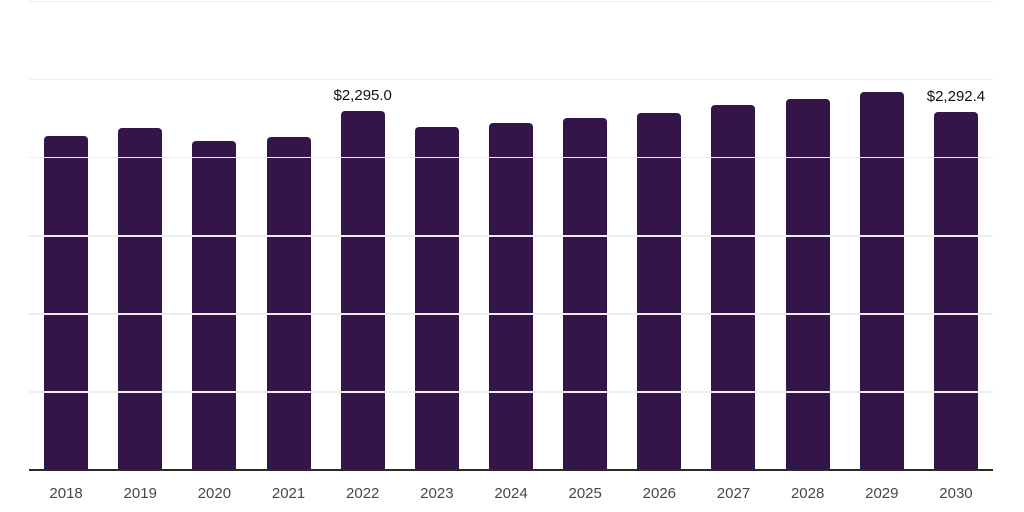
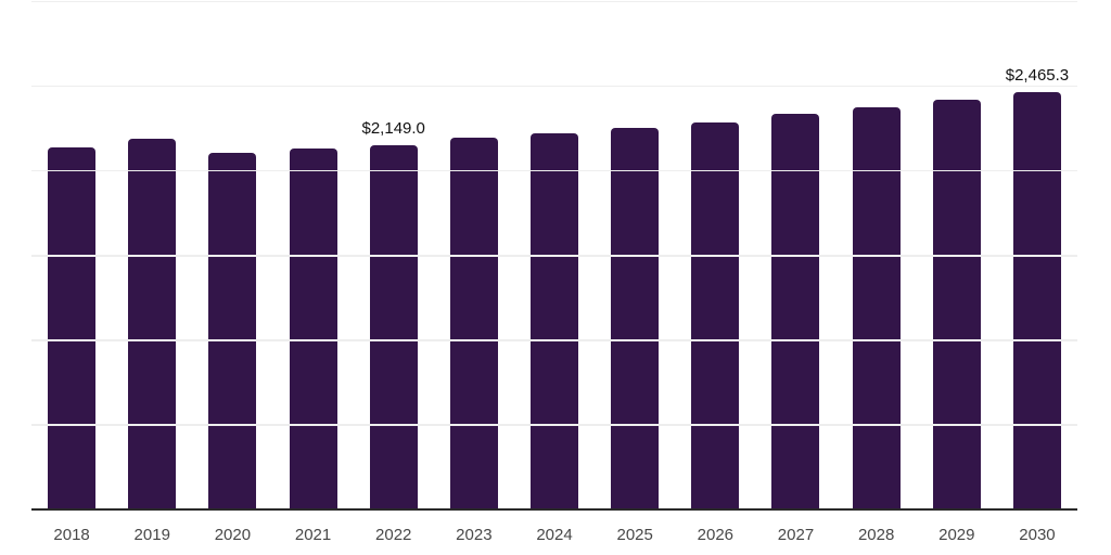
2022: $2,295.0 -> $2,149.0
2030: $2,292.4 -> $2,465.3
